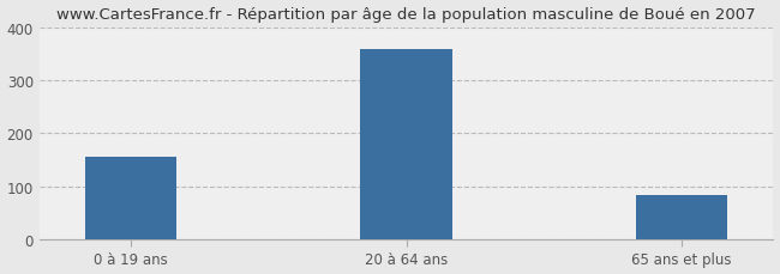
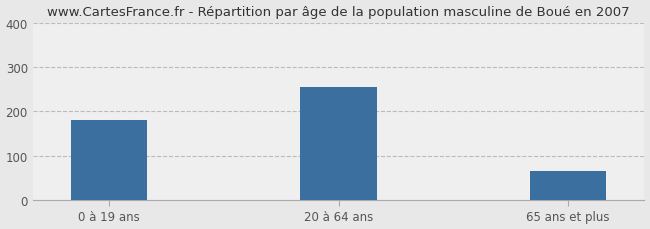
0 à 19 ans: 155 -> 180
20 à 64 ans: 358 -> 255
65 ans et plus: 83 -> 65
